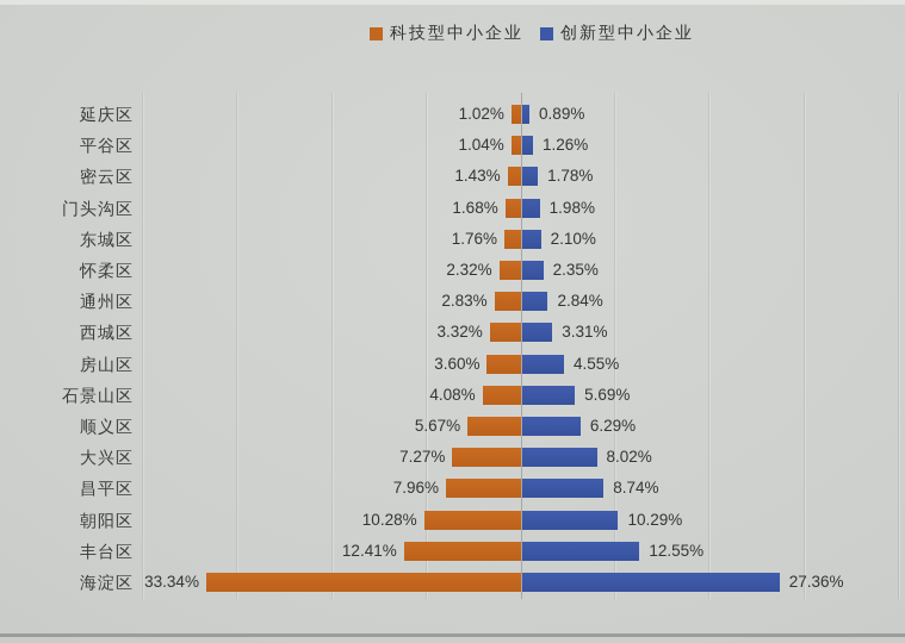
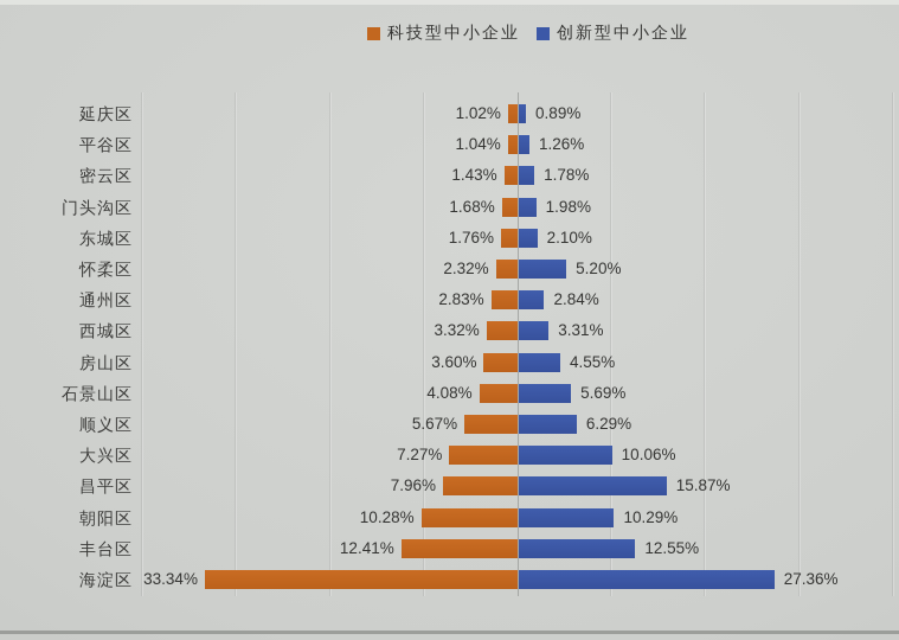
创新型中小企业/怀柔区: 2.35% -> 5.20%
创新型中小企业/大兴区: 8.02% -> 10.06%
创新型中小企业/昌平区: 8.74% -> 15.87%
